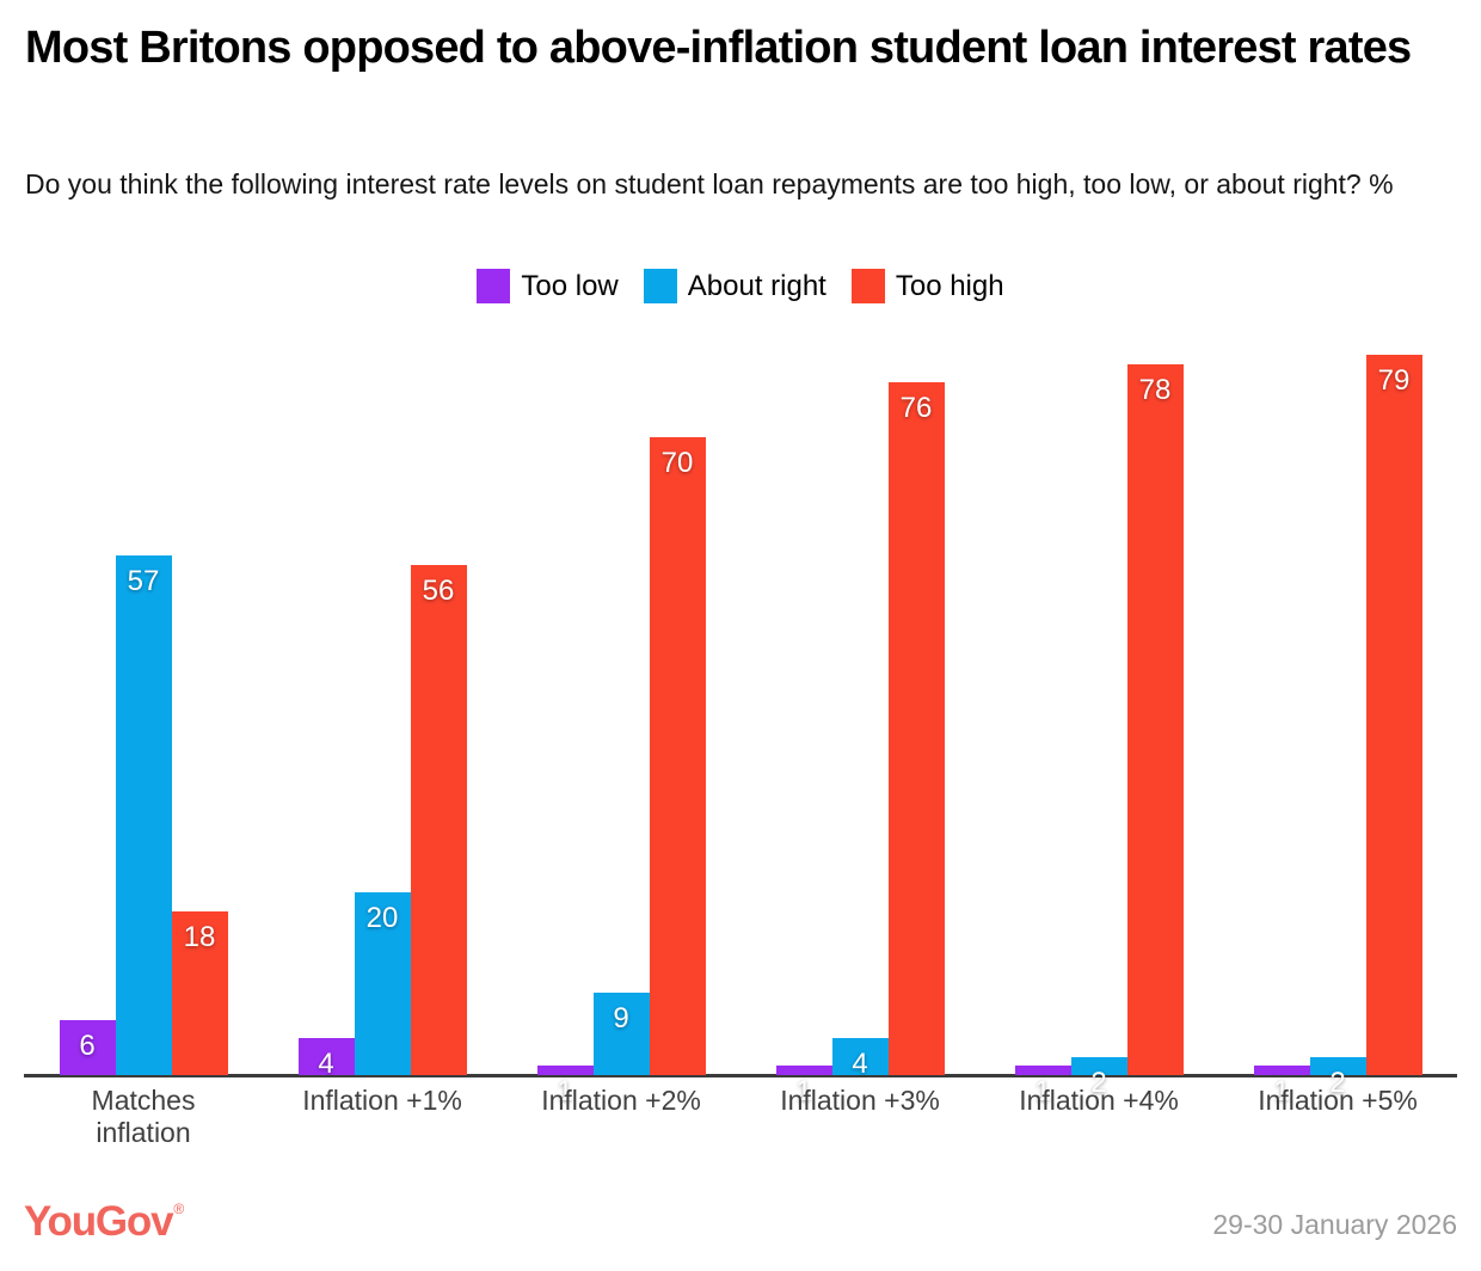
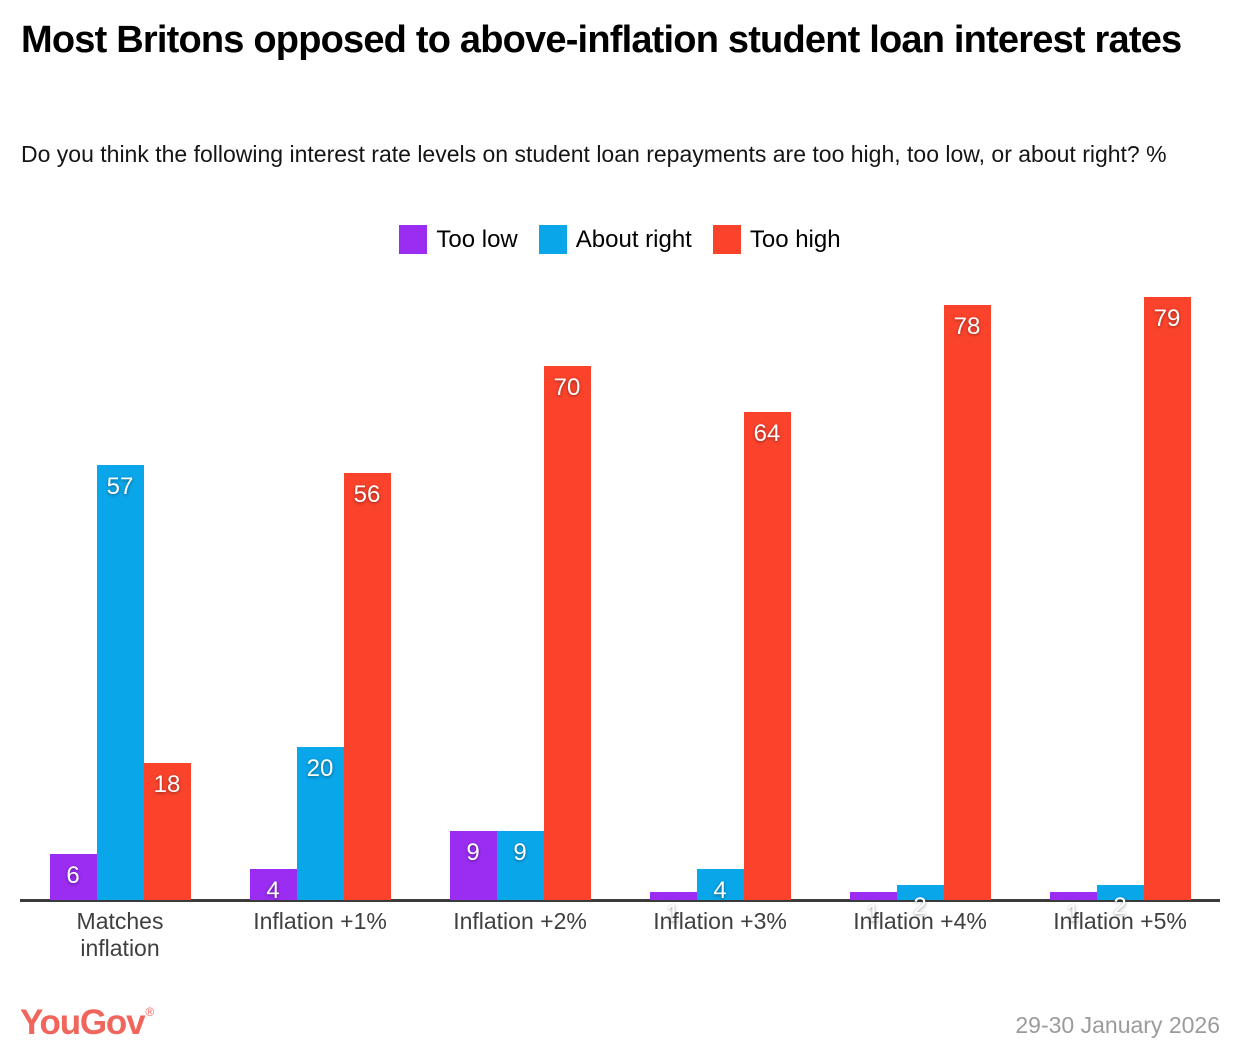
Too low/Inflation +2%: 1 -> 9
Too high/Inflation +3%: 76 -> 64
